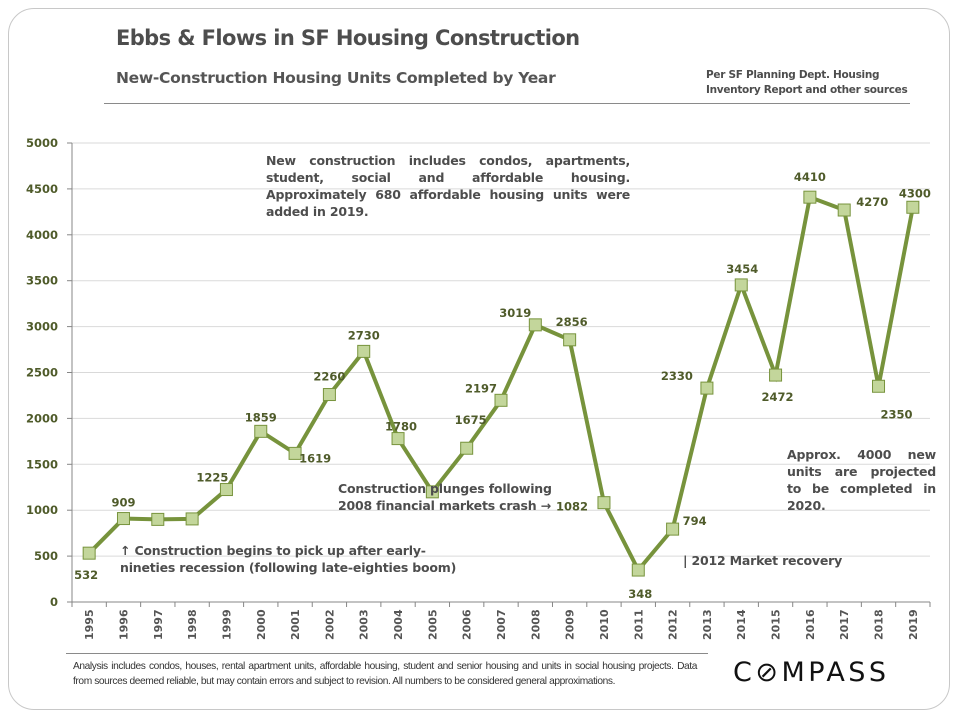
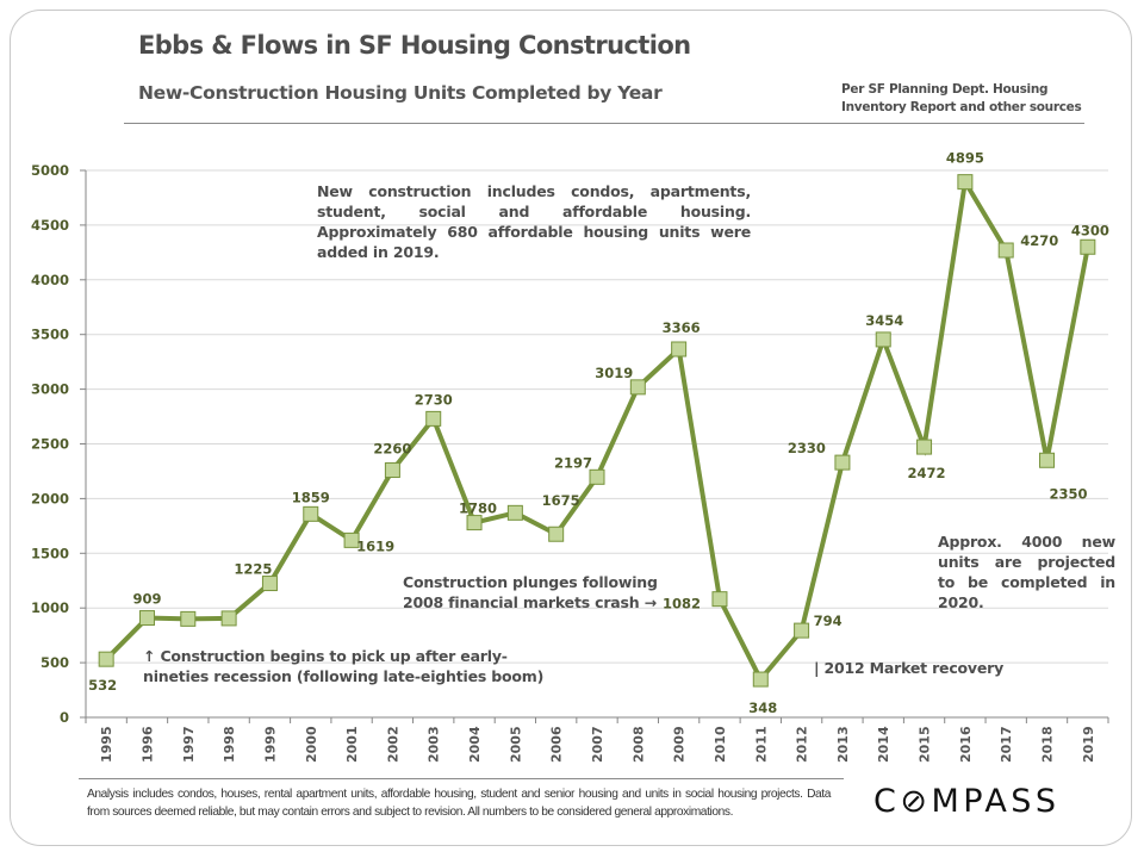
2005: 1200 -> 1900
2009: 2856 -> 3366
2016: 4410 -> 4895
